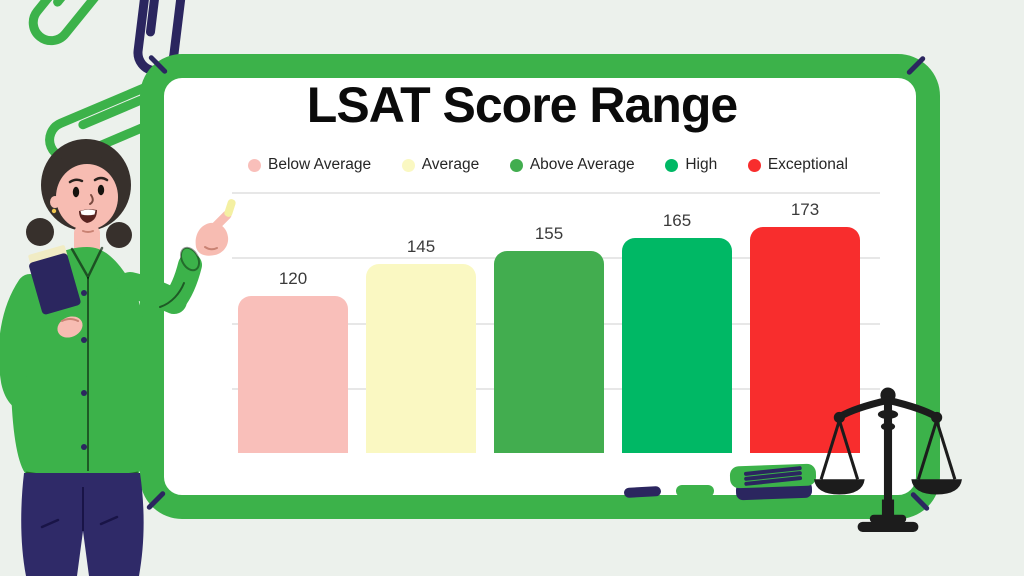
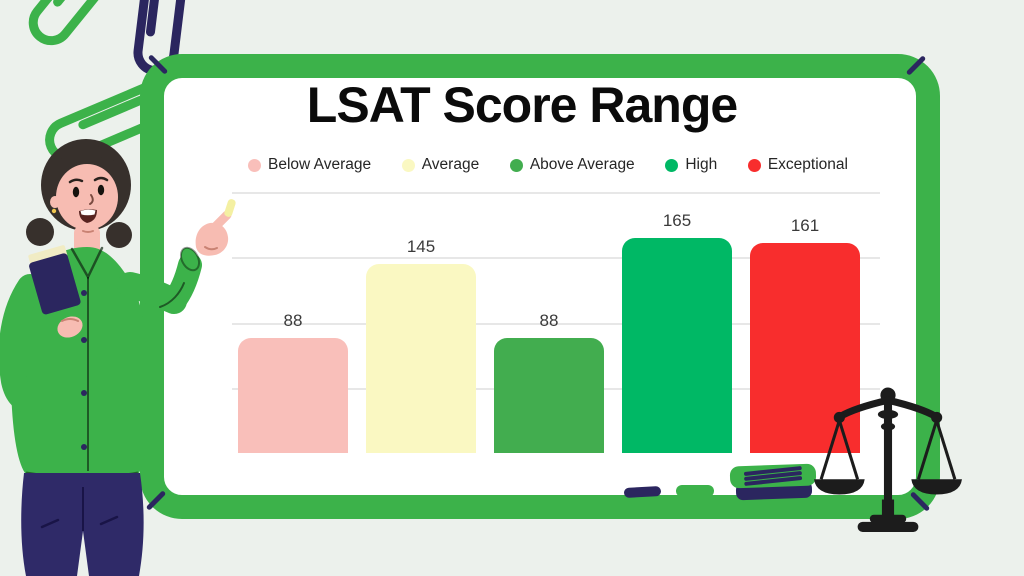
Below Average: 120 -> 88
Above Average: 155 -> 88
Exceptional: 173 -> 161
